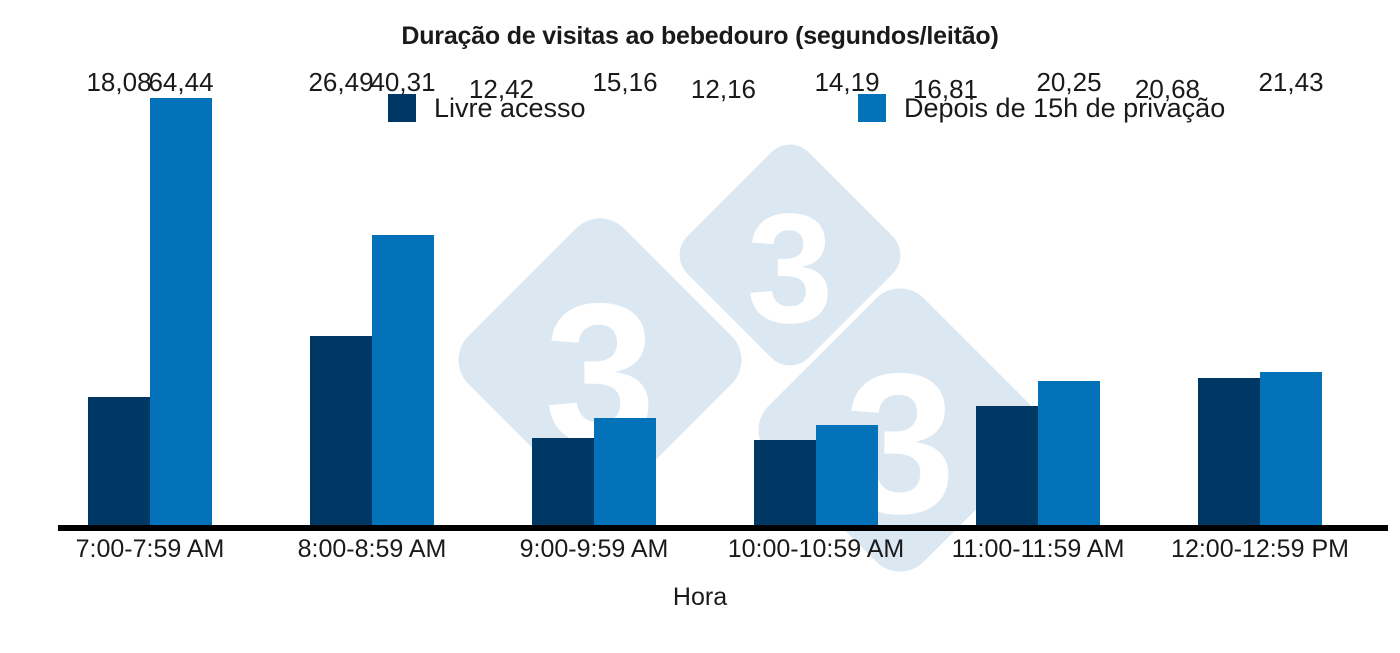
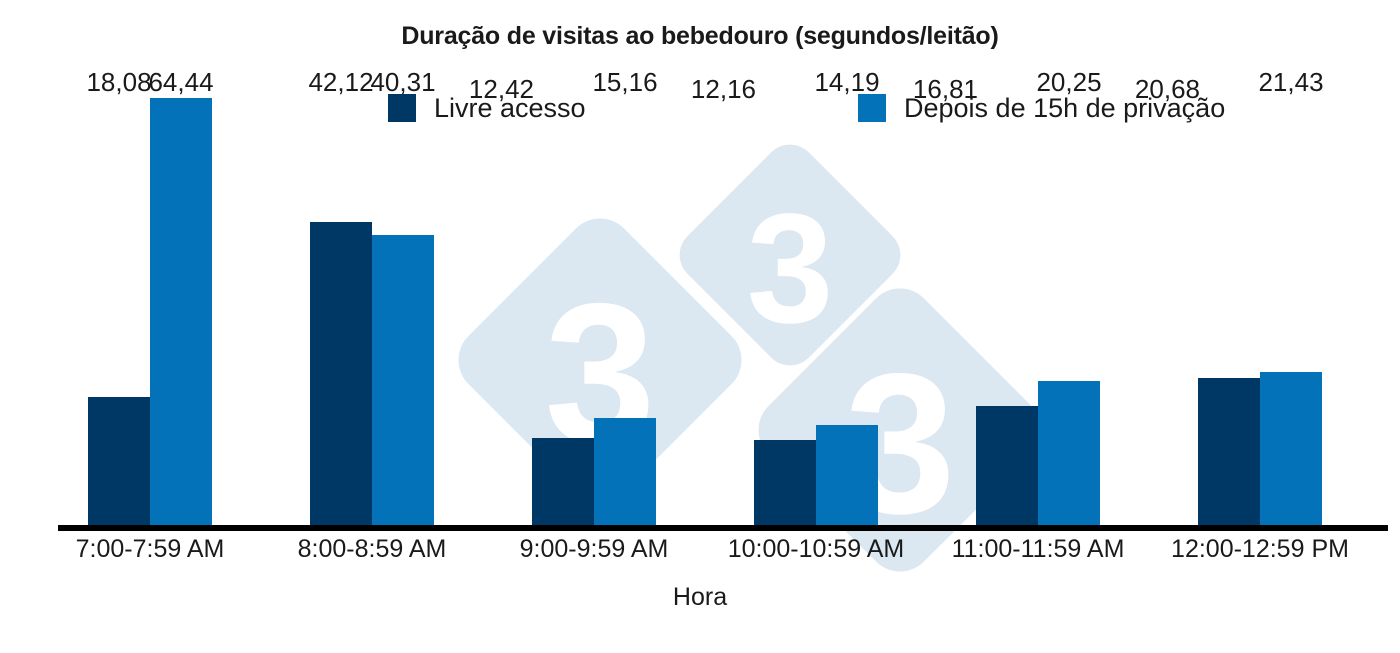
Livre acesso/8:00-8:59 AM: 26,49 -> 42,12
